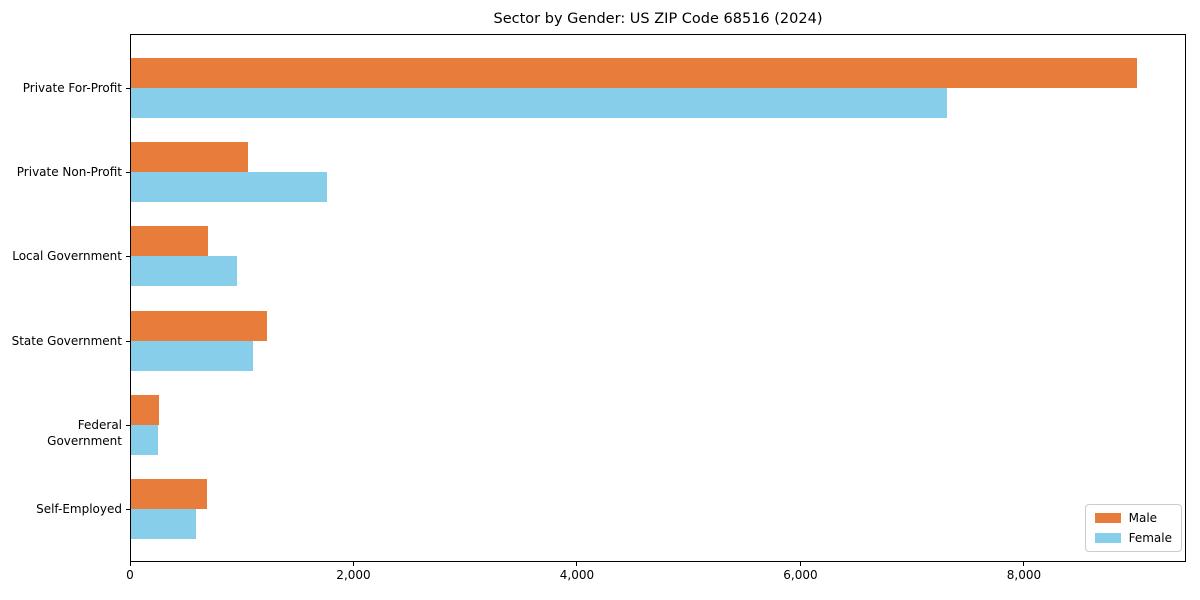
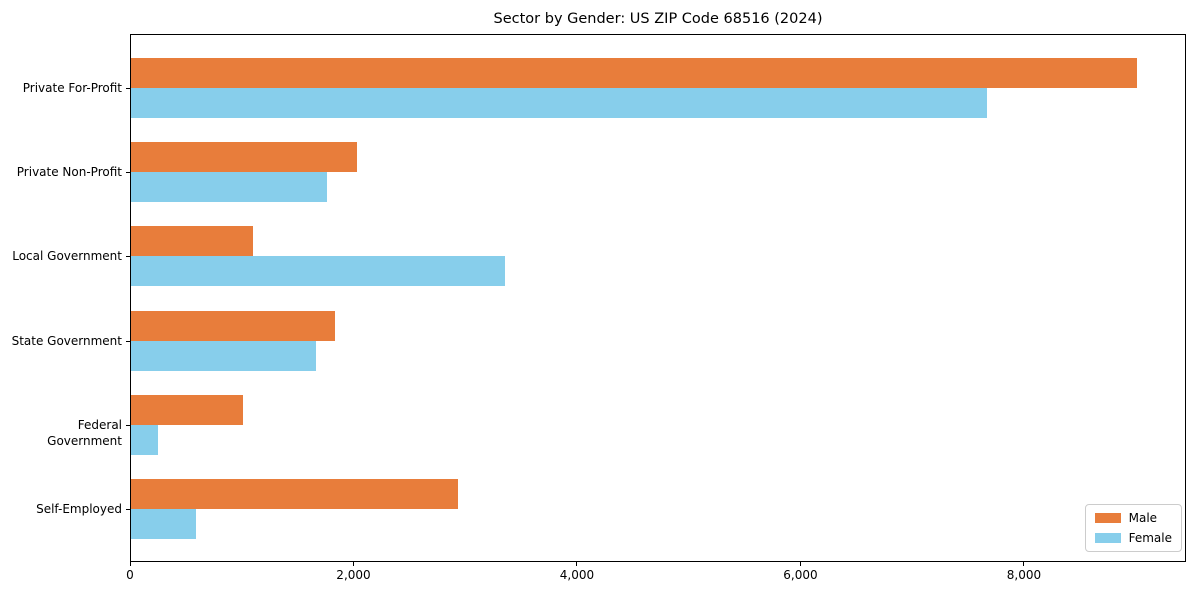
Female/Private For-Profit: 7300 -> 7660
Male/Private Non-Profit: 1050 -> 2020
Male/Local Government: 690 -> 1090
Female/Local Government: 950 -> 3350
Male/State Government: 1220 -> 1830
Female/State Government: 1090 -> 1660
Male/Federal Government: 250 -> 1000
Male/Self-Employed: 680 -> 2930
